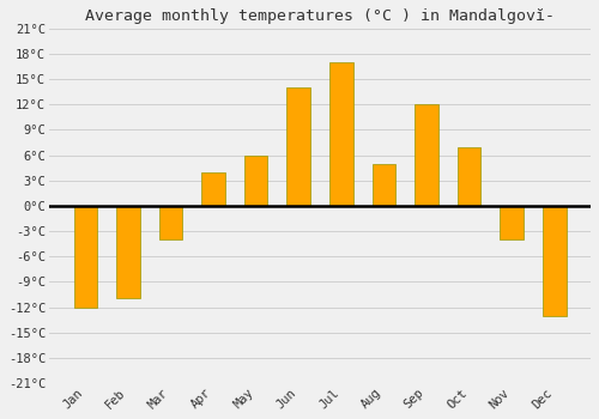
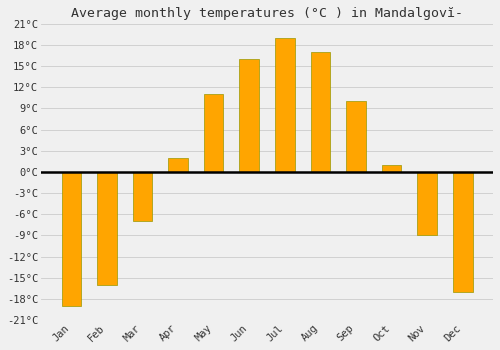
Jan: -12°C -> -19°C
Feb: -11°C -> -16°C
Mar: -4°C -> -7°C
Apr: 4°C -> 2°C
May: 6°C -> 11°C
Jun: 14°C -> 16°C
Jul: 17°C -> 19°C
Aug: 5°C -> 17°C
Sep: 12°C -> 10°C
Oct: 7°C -> 1°C
Nov: -4°C -> -9°C
Dec: -13°C -> -17°C
